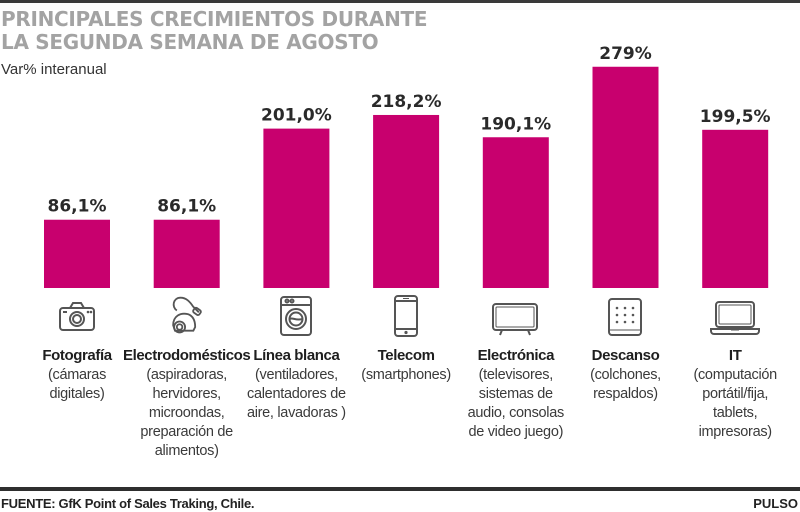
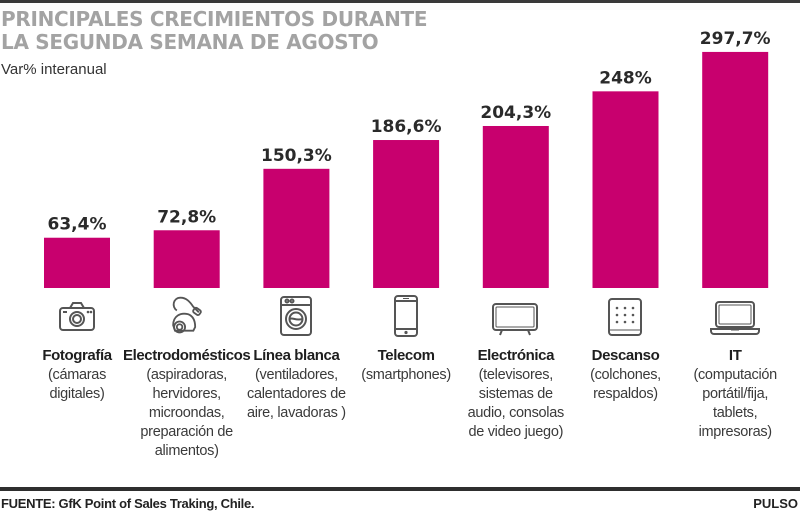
Fotografía: 86,1% -> 63,4%
Electrodomésticos: 86,1% -> 72,8%
Línea blanca: 201,0% -> 150,3%
Telecom: 218,2% -> 186,6%
Electrónica: 190,1% -> 204,3%
Descanso: 279% -> 248%
IT: 199,5% -> 297,7%
